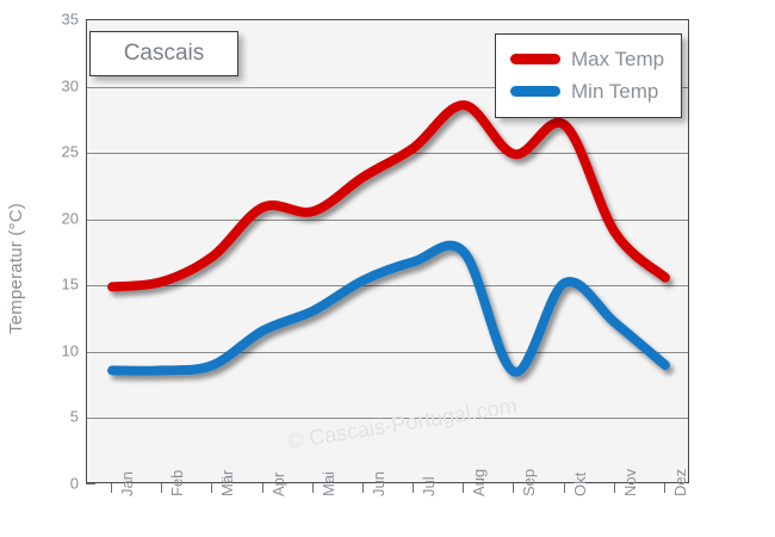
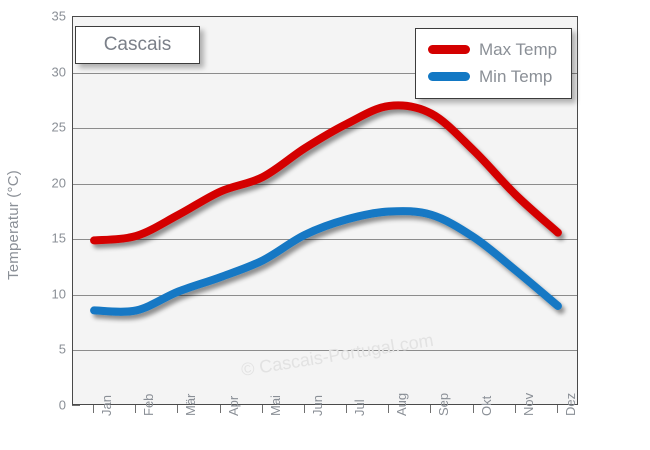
Min Temp/Mär: 9.0 -> 10.3
Max Temp/Apr: 20.9 -> 19.3
Max Temp/Aug: 28.6 -> 27.0
Max Temp/Sep: 24.9 -> 26.3
Min Temp/Sep: 8.5 -> 17.2
Max Temp/Okt: 27.1 -> 23.0
